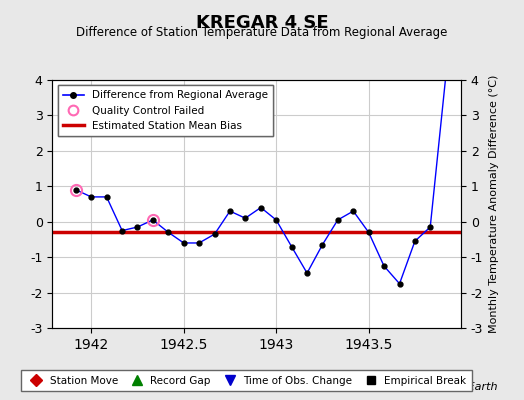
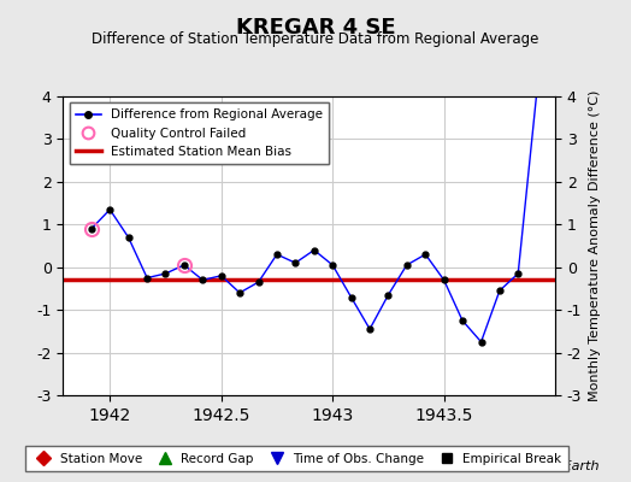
1942: 0.70 -> 1.35
1942.5: -0.60 -> -0.20
